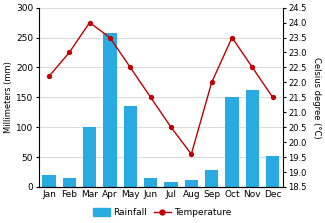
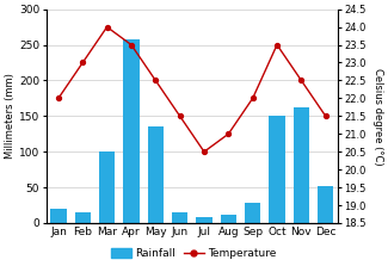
Temperature/Jan: 22.2 -> 22.0
Temperature/Aug: 19.6 -> 21.0
